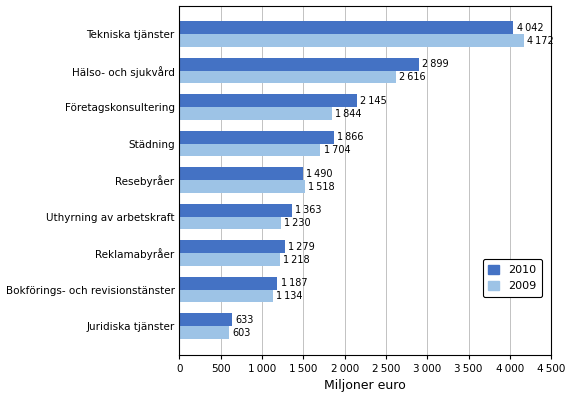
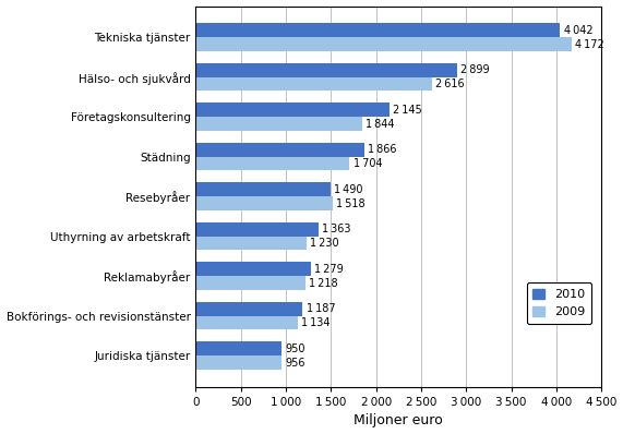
2010/Juridiska tjänster: 633 -> 950
2009/Juridiska tjänster: 603 -> 956
